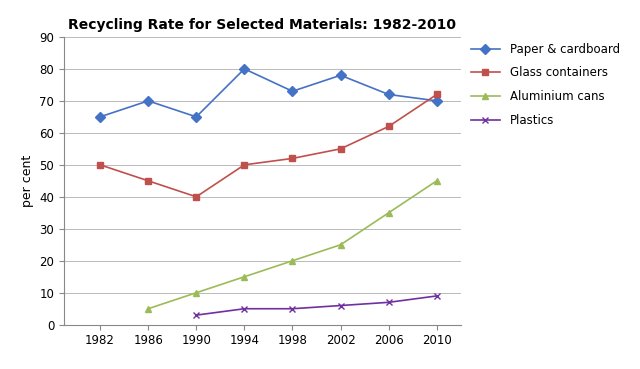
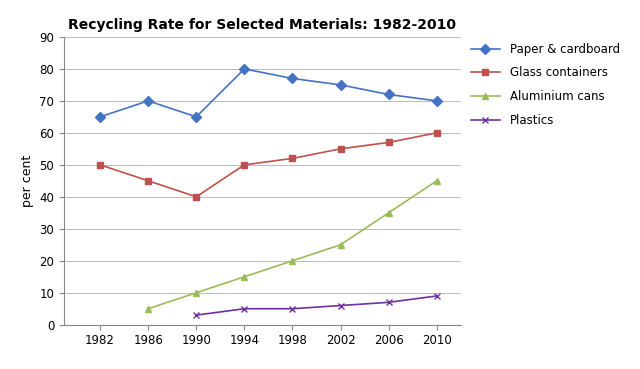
Paper & cardboard/1998: 73 -> 77
Paper & cardboard/2002: 78 -> 75
Glass containers/2006: 62 -> 57
Glass containers/2010: 72 -> 60
